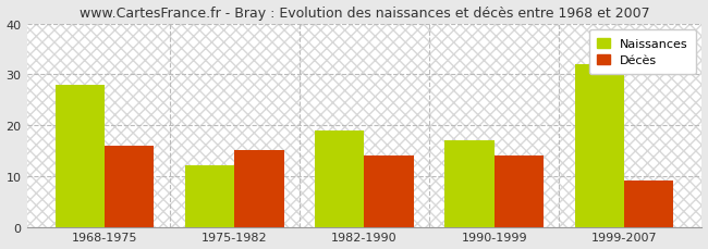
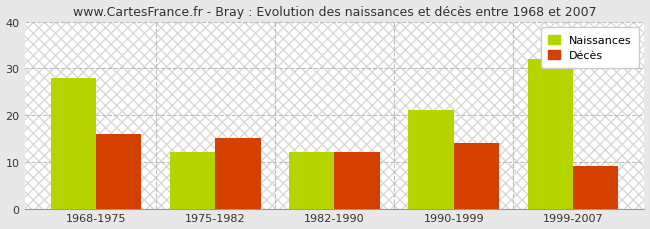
Naissances/1982-1990: 19 -> 12
Décès/1982-1990: 14 -> 12
Naissances/1990-1999: 17 -> 21
